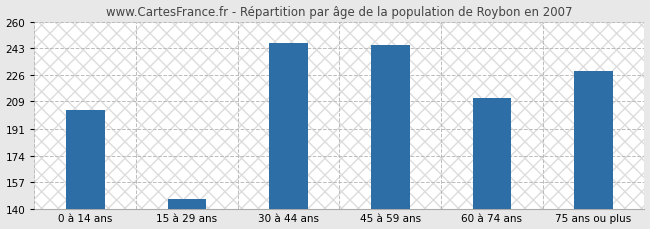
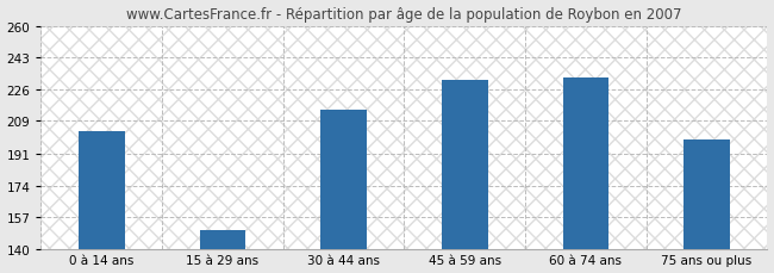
15 à 29 ans: 146 -> 150
30 à 44 ans: 246 -> 215
45 à 59 ans: 245 -> 231
60 à 74 ans: 211 -> 232
75 ans ou plus: 228 -> 199
